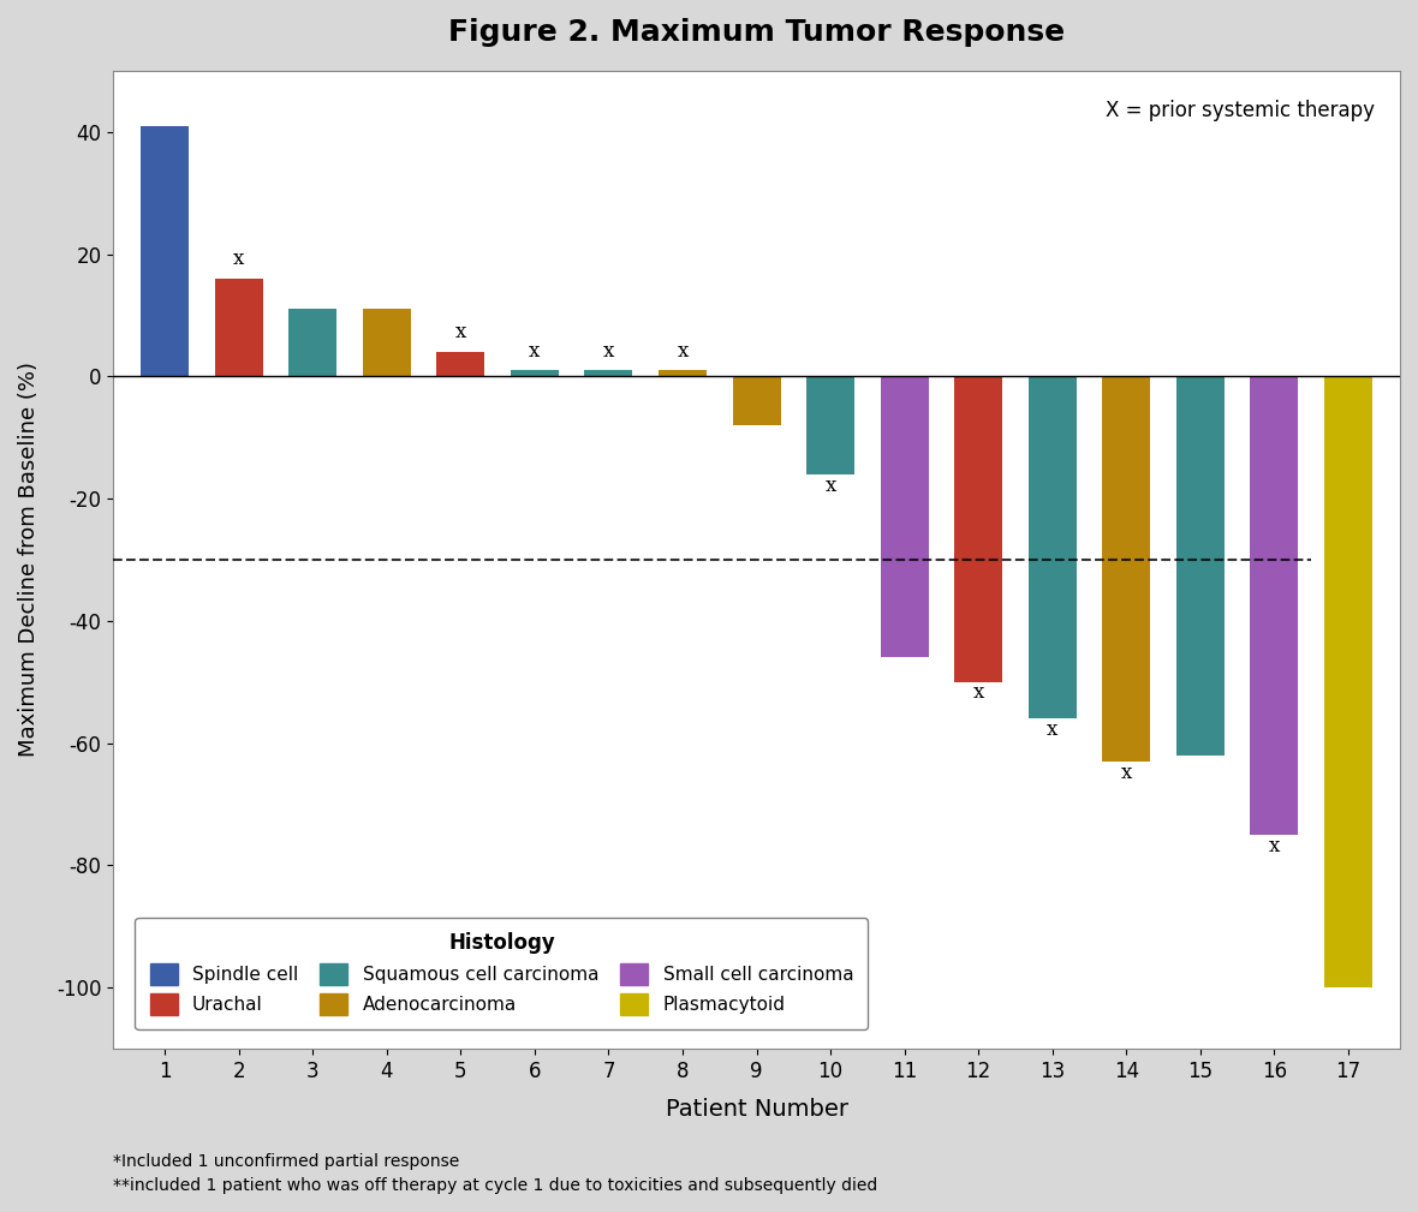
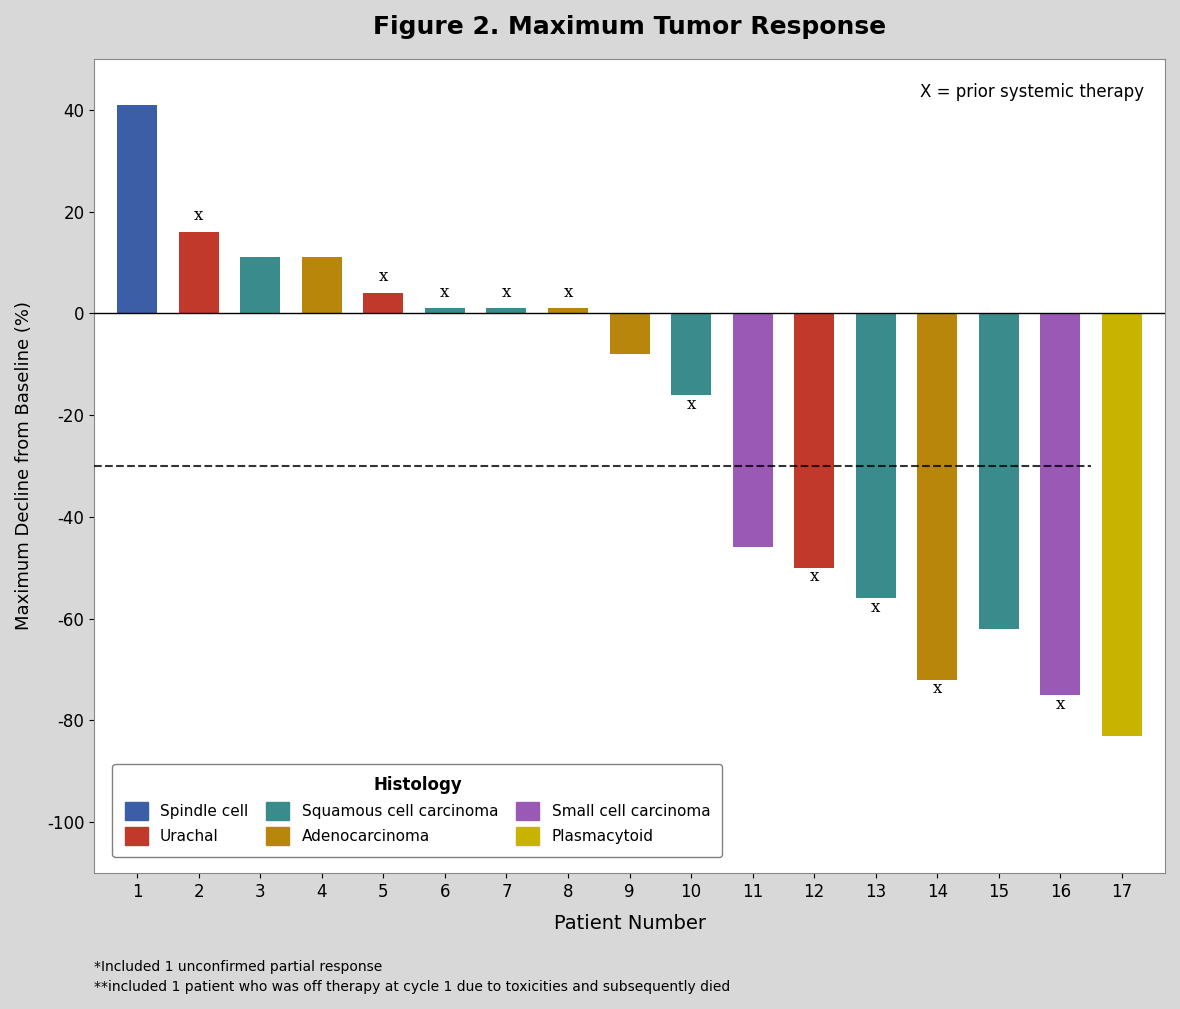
14: -63 -> -72
17: -100 -> -83
